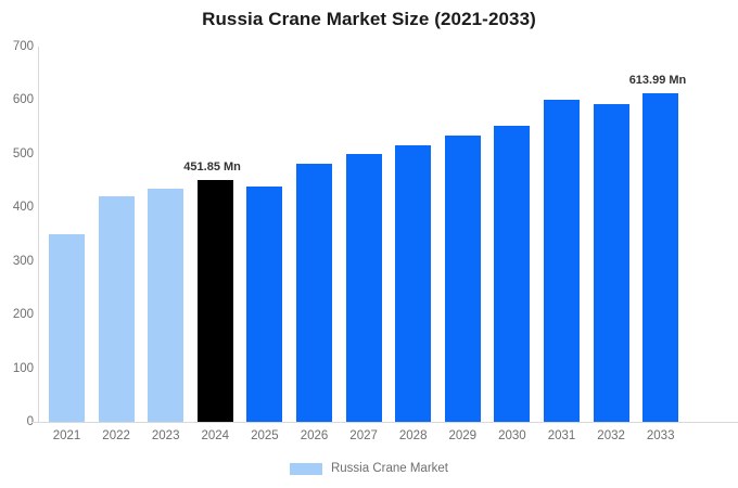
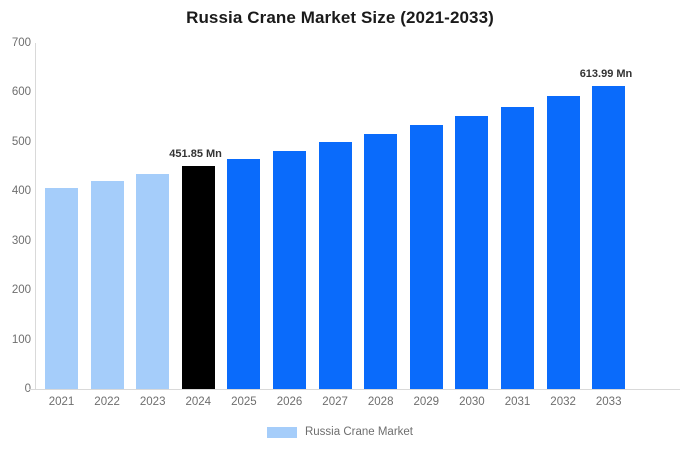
2021: 350 -> 410
2025: 440 -> 470
2031: 600 -> 570
